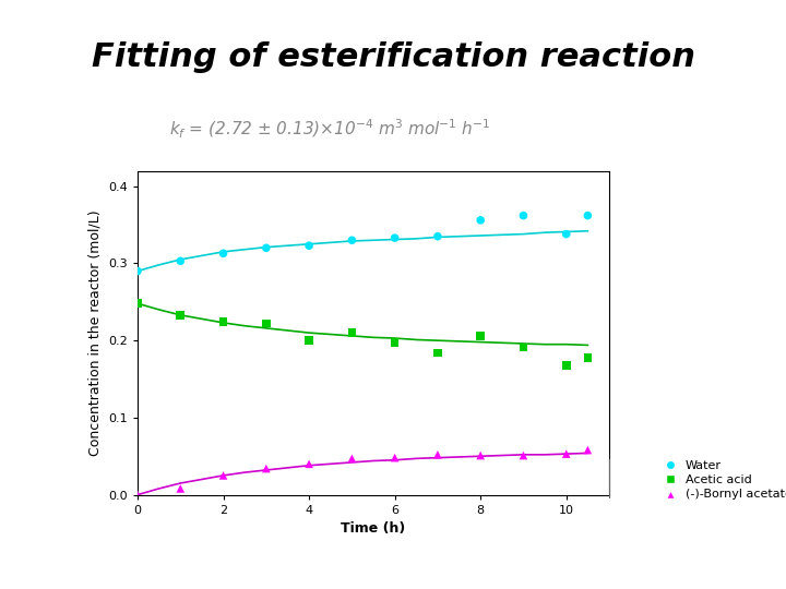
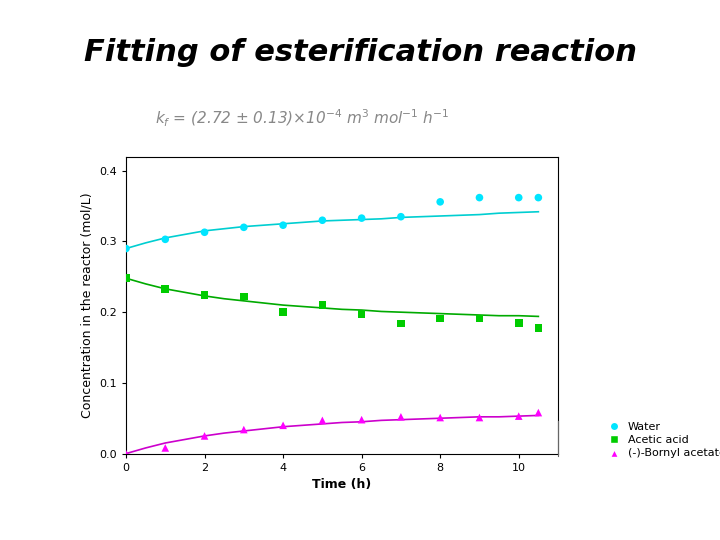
Acetic acid/8: 0.206 -> 0.191
Water/10: 0.338 -> 0.362
Acetic acid/10: 0.168 -> 0.185
